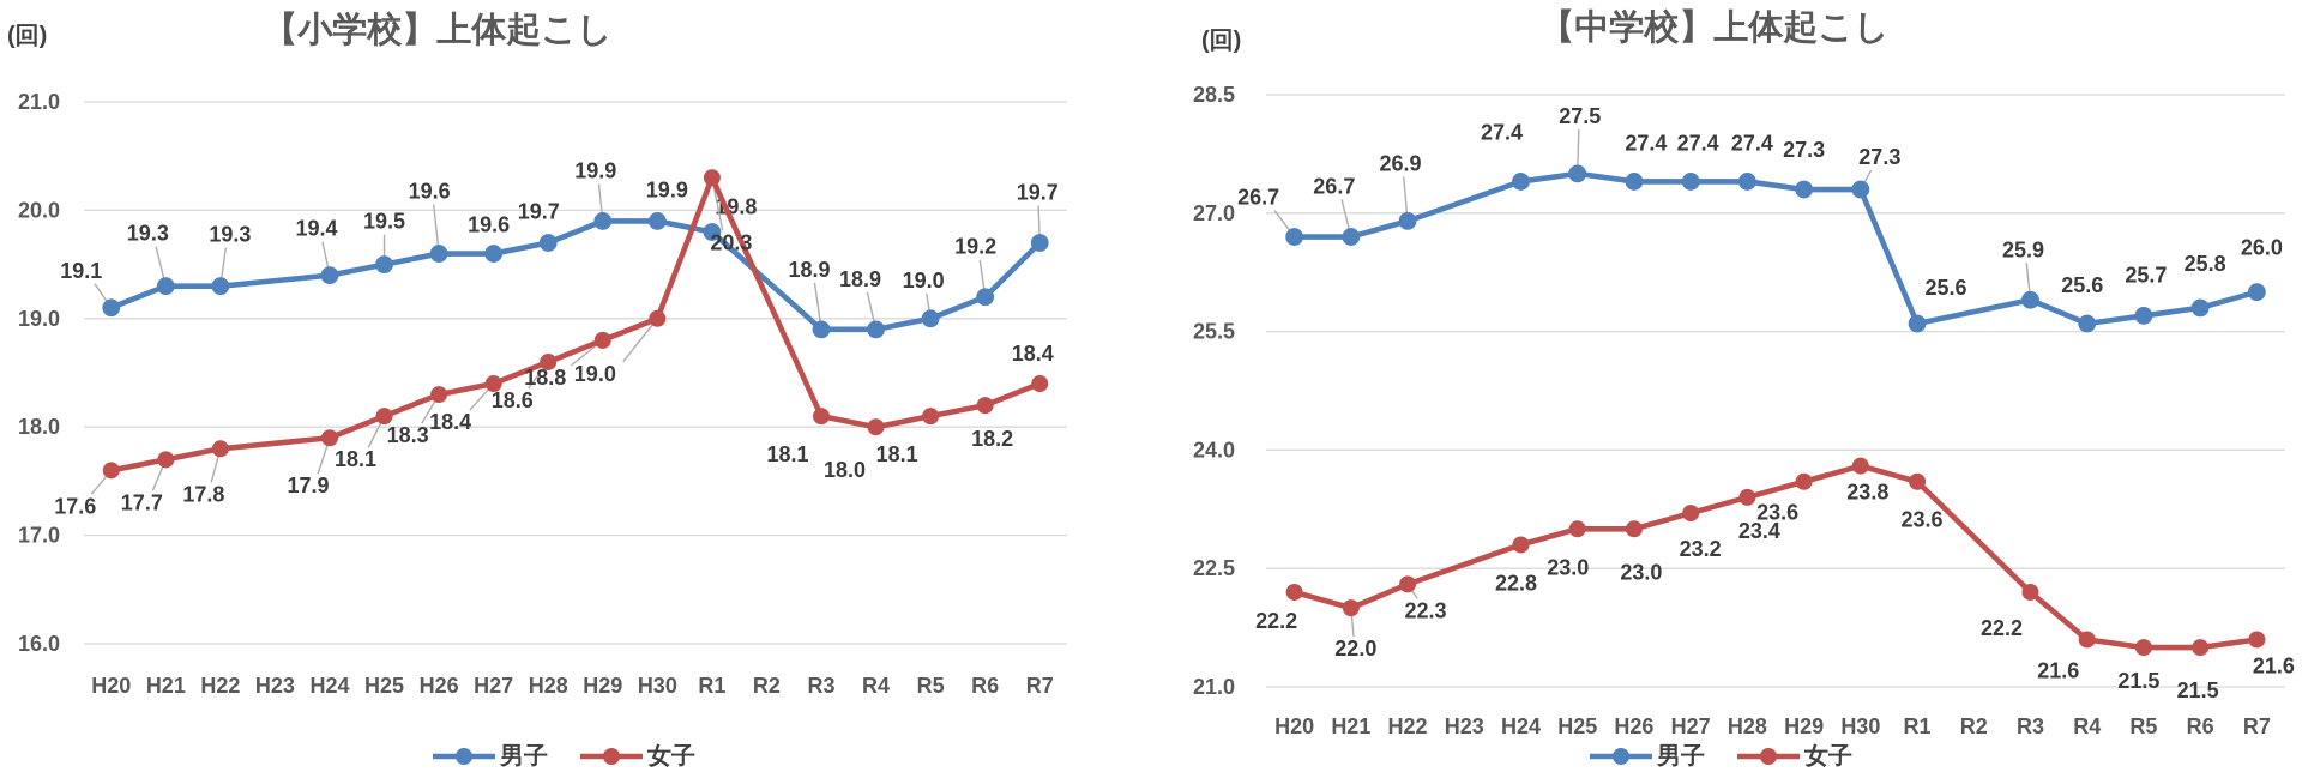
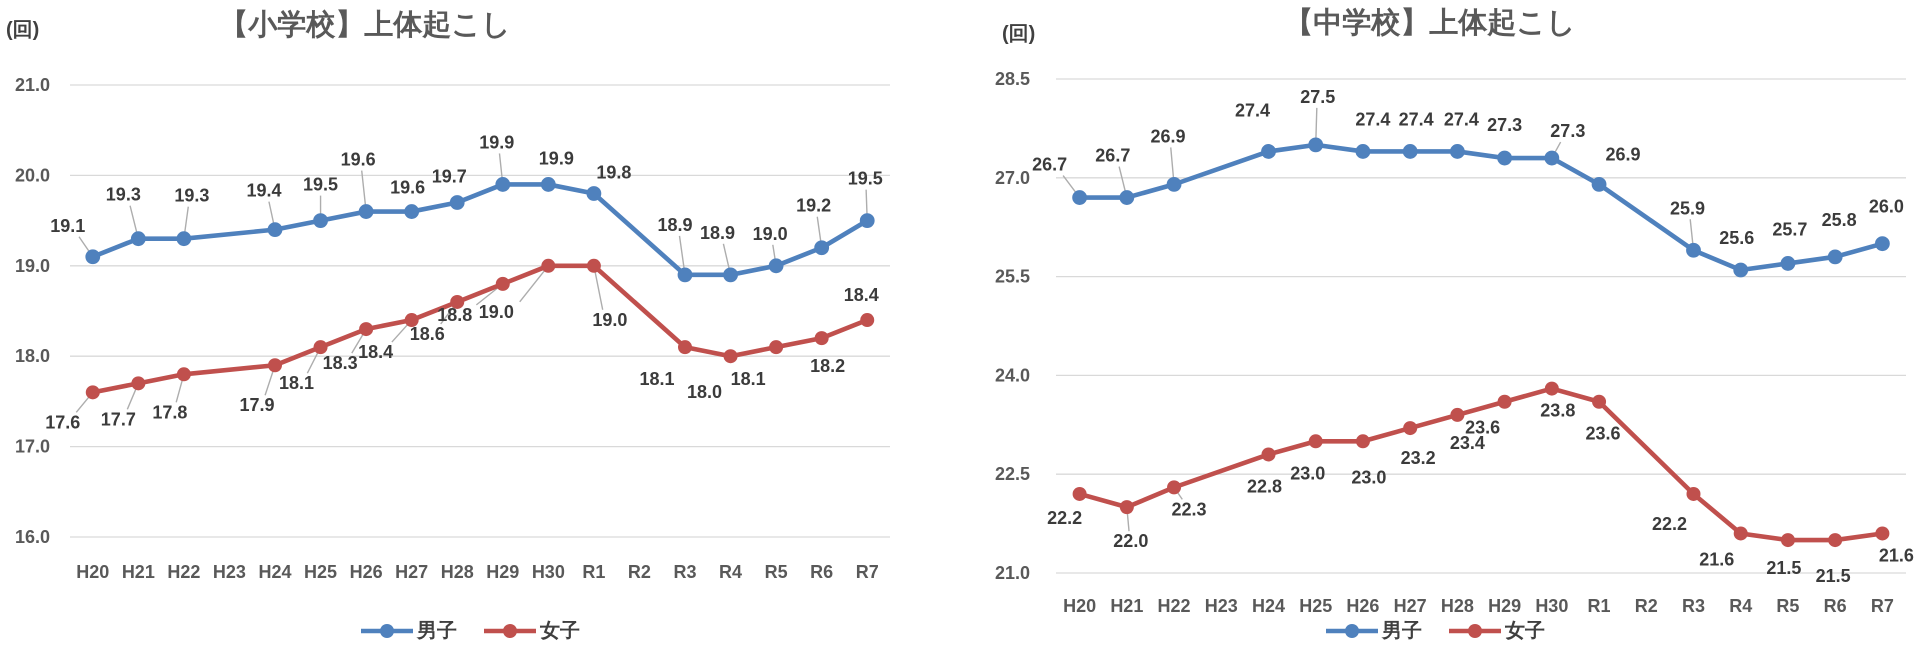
【小学校】上体起こし/女子/R1: 20.3 -> 19.0
【小学校】上体起こし/男子/R7: 19.7 -> 19.5
【中学校】上体起こし/男子/R1: 25.6 -> 26.9
